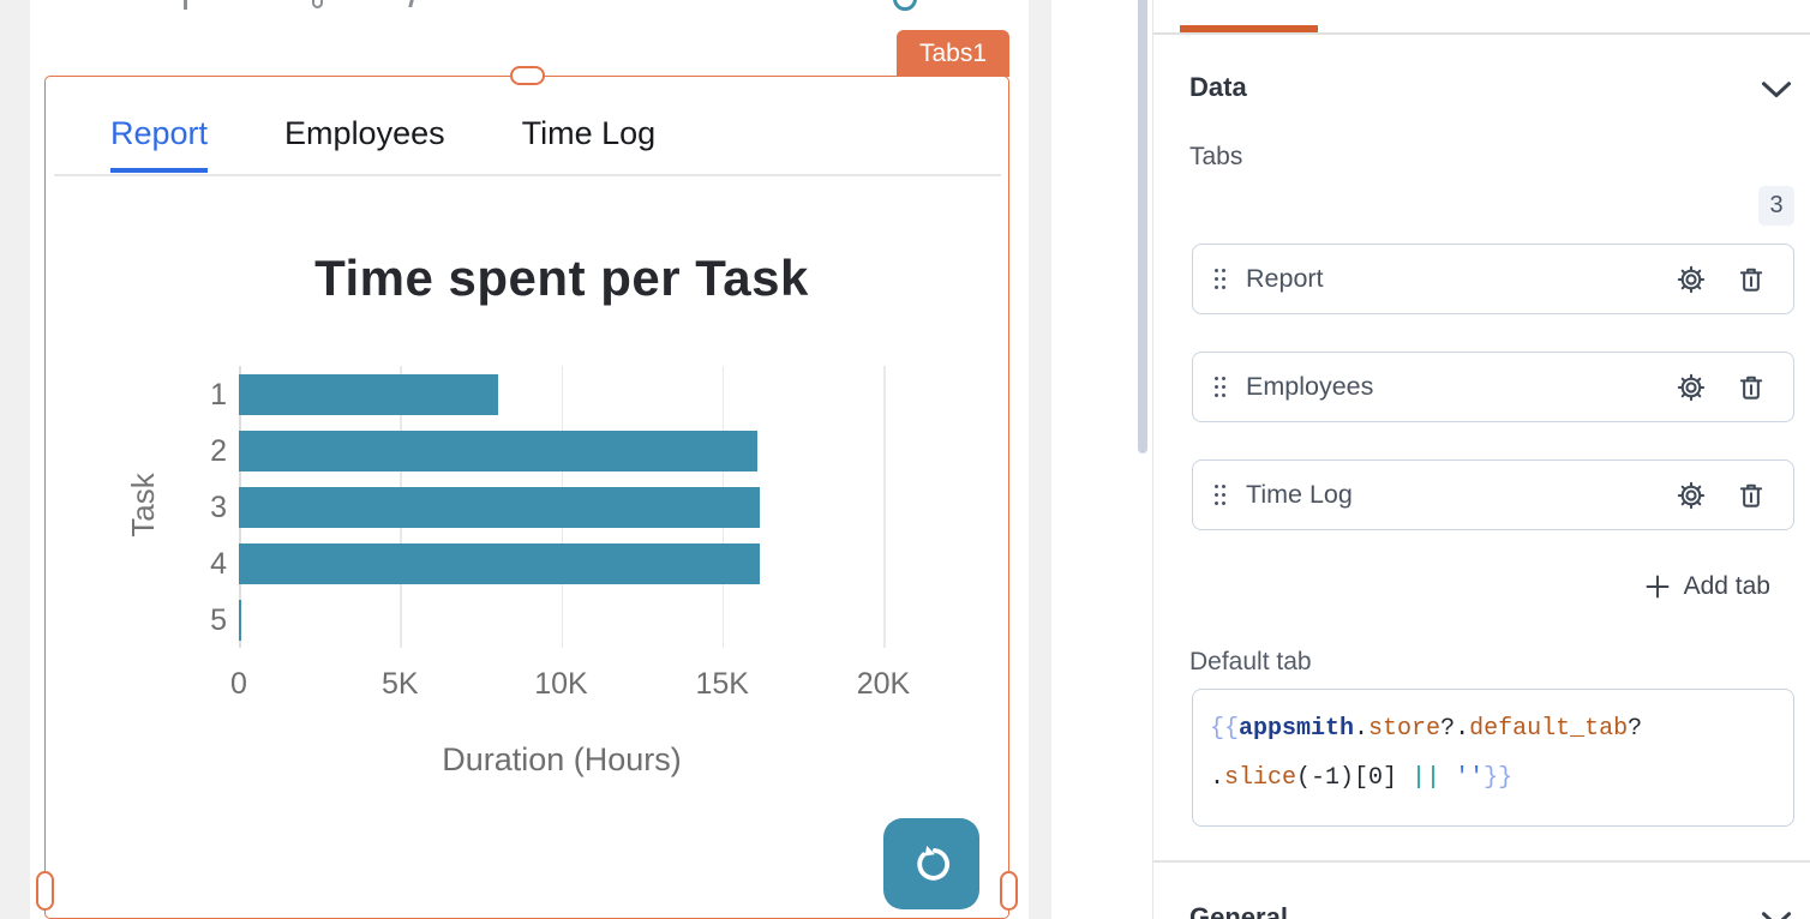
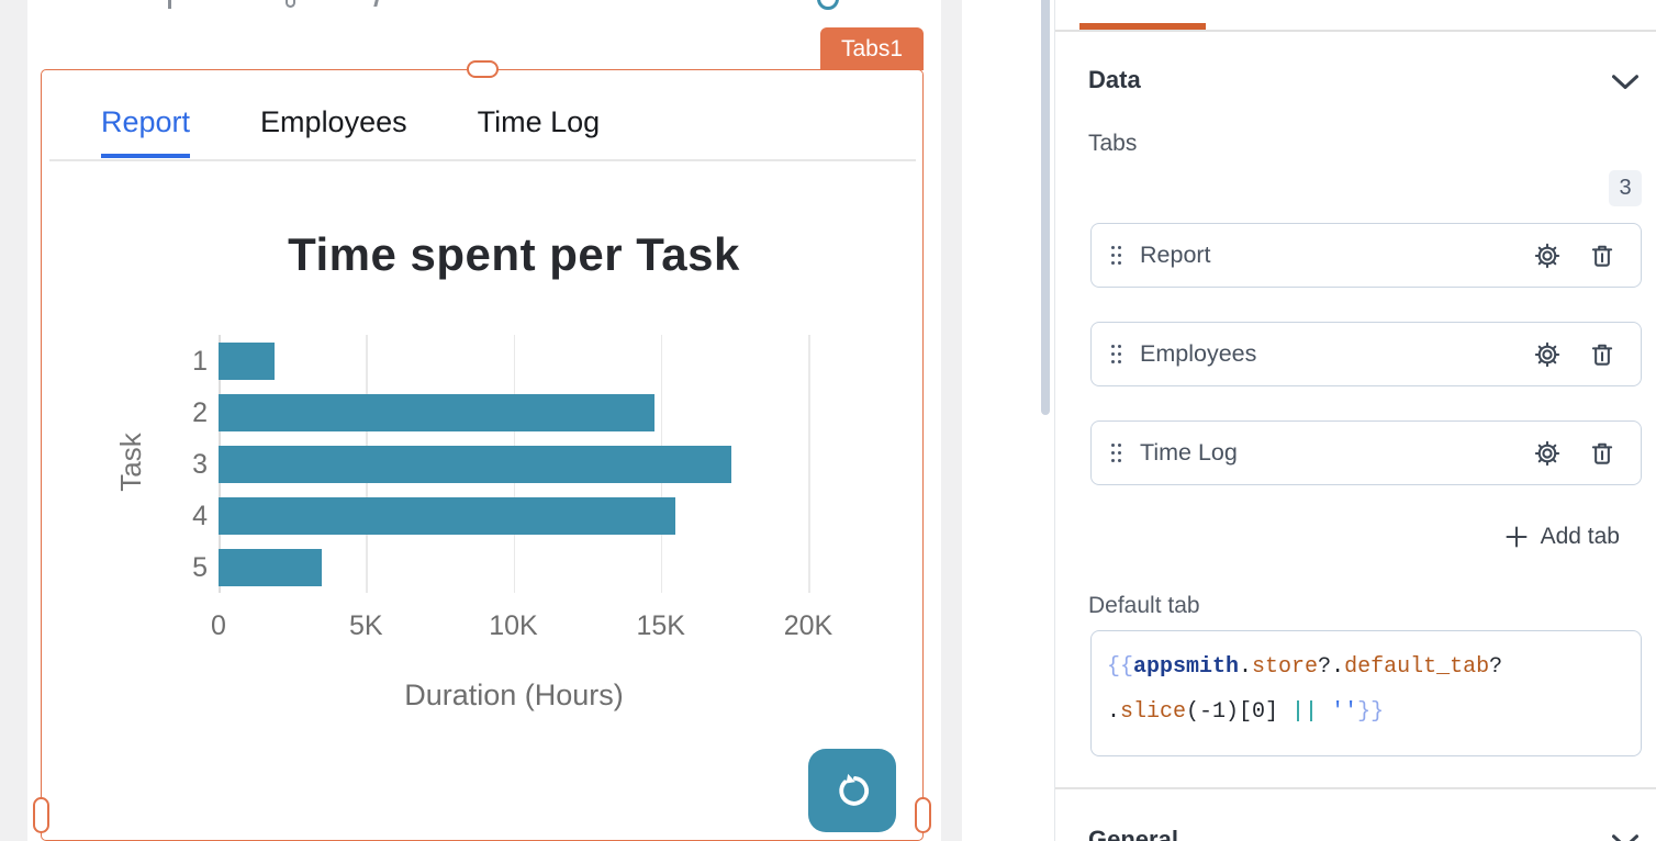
1: 8.0K -> 1.9K
2: 16.1K -> 14.8K
3: 16.2K -> 17.4K
4: 16.2K -> 15.5K
5: 0.1K -> 3.5K
